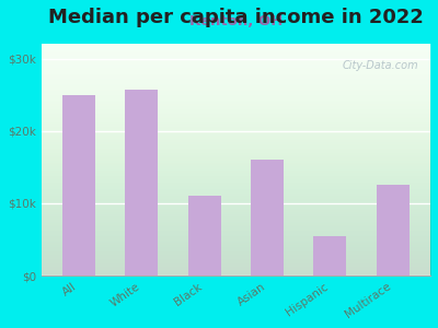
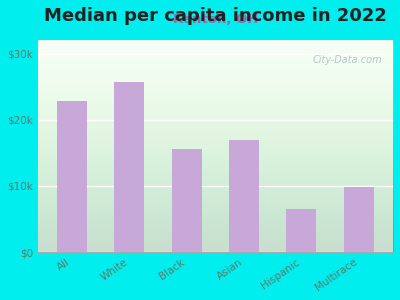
All: $25.0k -> $22.8k
Black: $11.0k -> $15.6k
Asian: $16.0k -> $17.0k
Hispanic: $5.5k -> $6.6k
Multirace: $12.5k -> $9.8k
